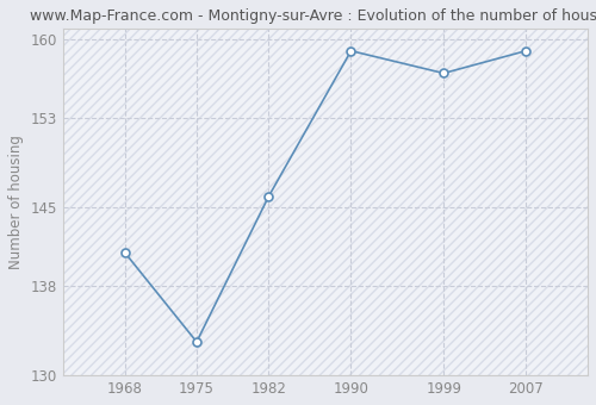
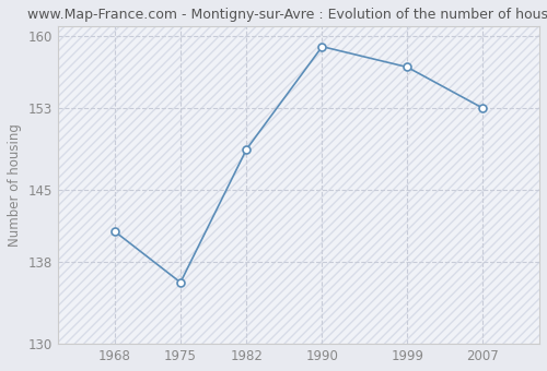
1975: 133 -> 136
1982: 146 -> 149
2007: 159 -> 153
